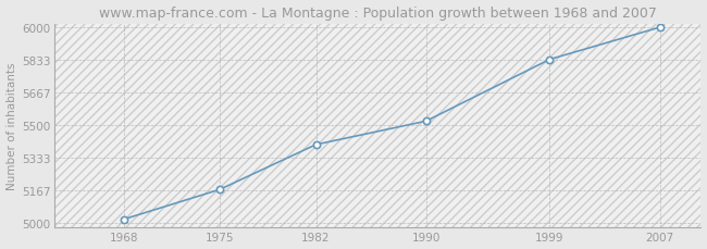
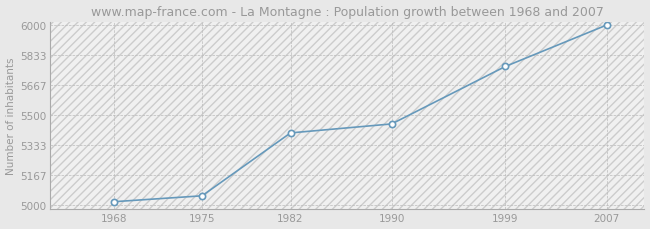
1975: 5170 -> 5050
1990: 5520 -> 5450
1999: 5840 -> 5770
